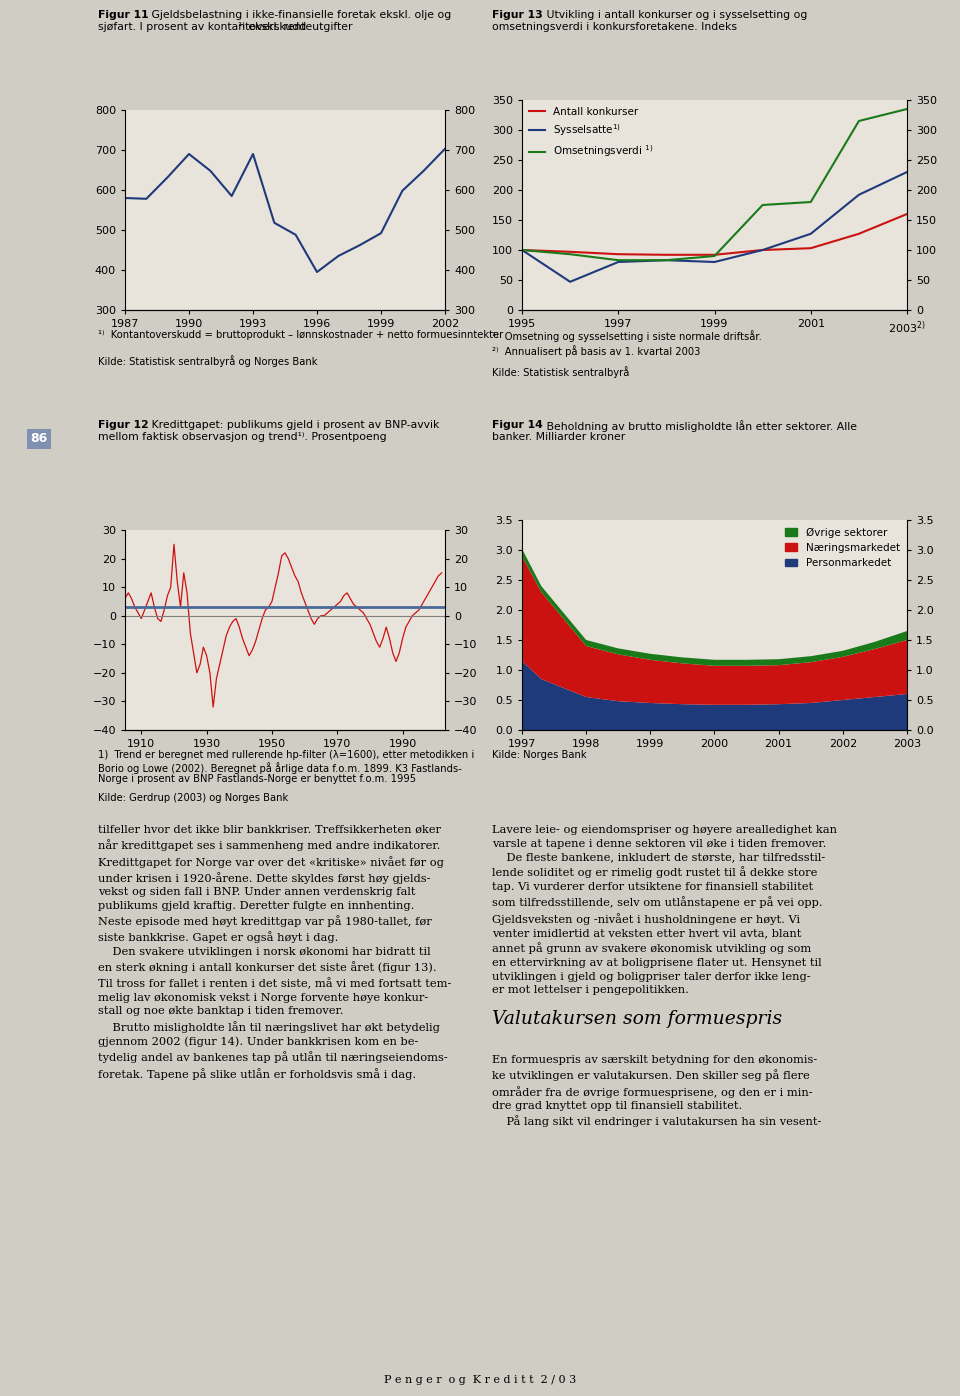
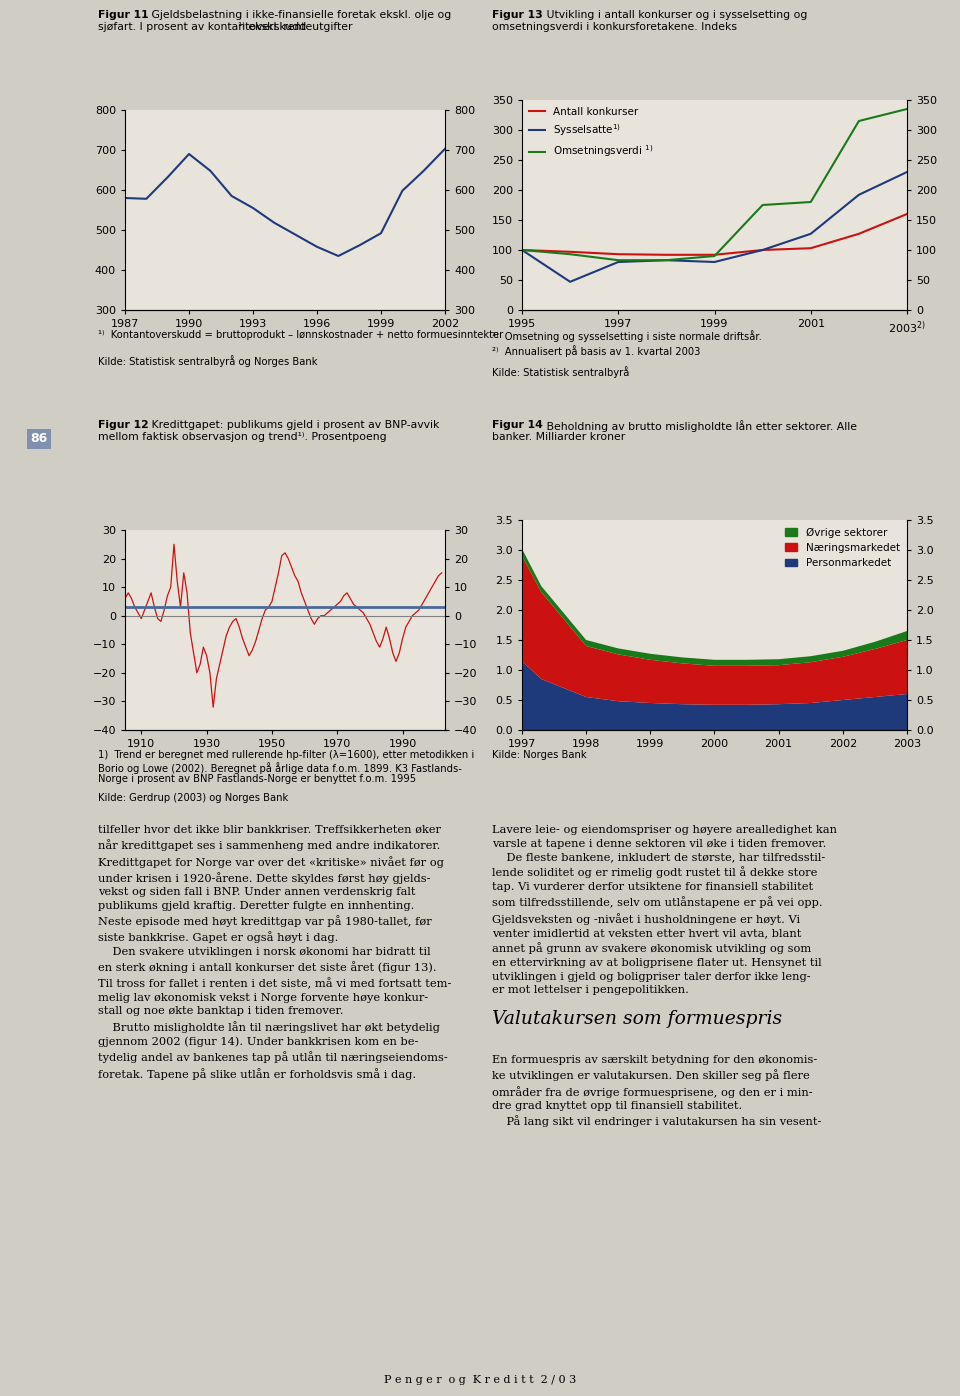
1993: 690 -> 555
1996: 395 -> 458
